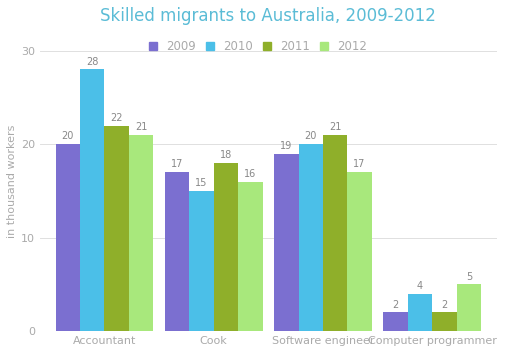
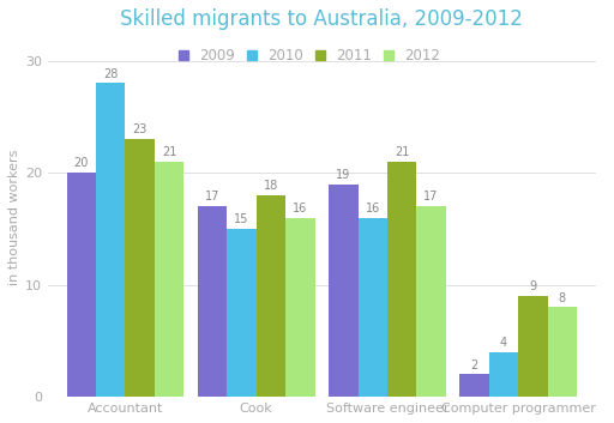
2011/Accountant: 22 -> 23
2010/Software engineer: 20 -> 16
2011/Computer programmer: 2 -> 9
2012/Computer programmer: 5 -> 8
